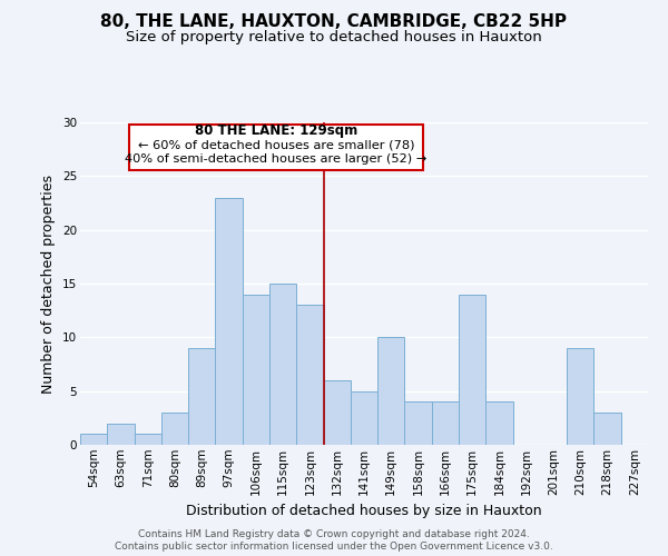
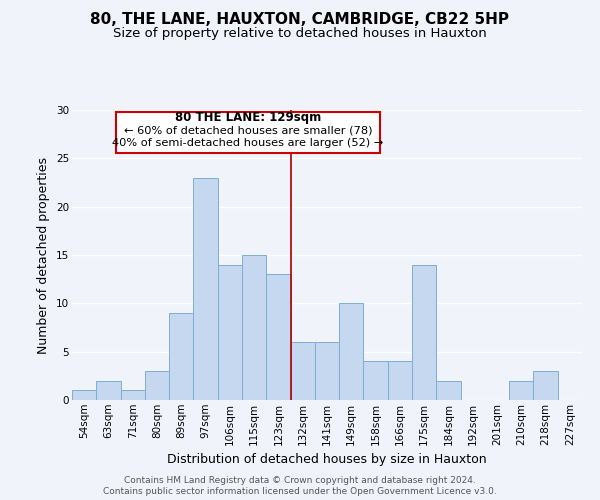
141sqm: 5 -> 6
184sqm: 4 -> 2
210sqm: 9 -> 2
